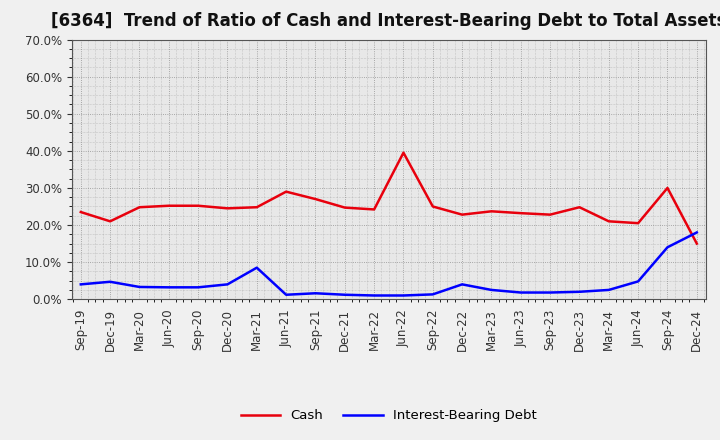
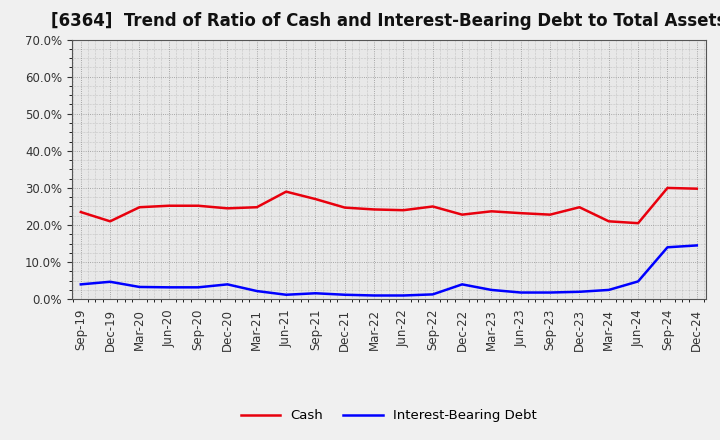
Interest-Bearing Debt/Mar-21: 8.5% -> 2.2%
Cash/Jun-22: 39.5% -> 24.0%
Cash/Dec-24: 15.0% -> 29.8%
Interest-Bearing Debt/Dec-24: 18.0% -> 14.5%
